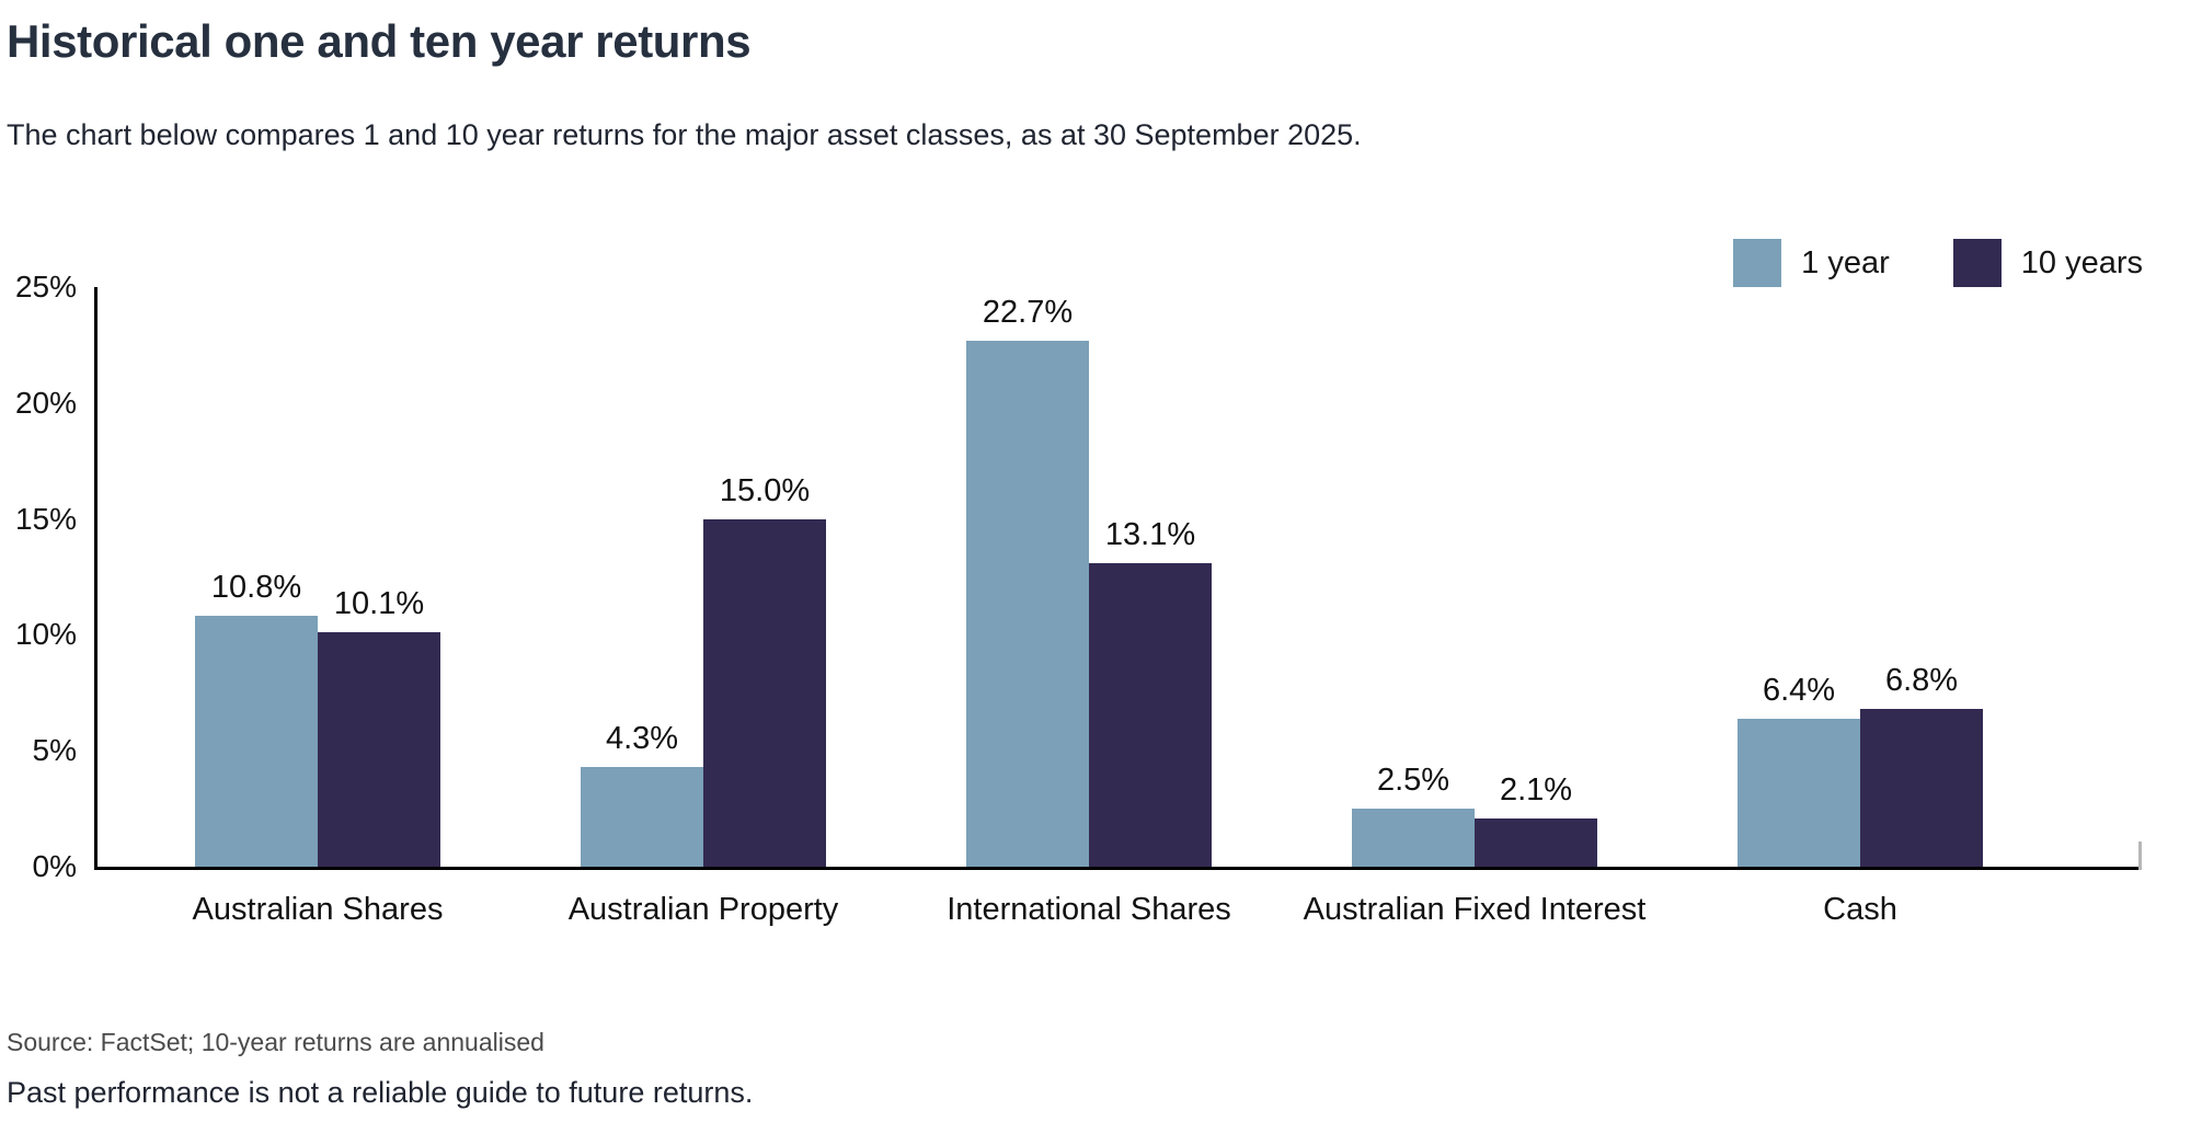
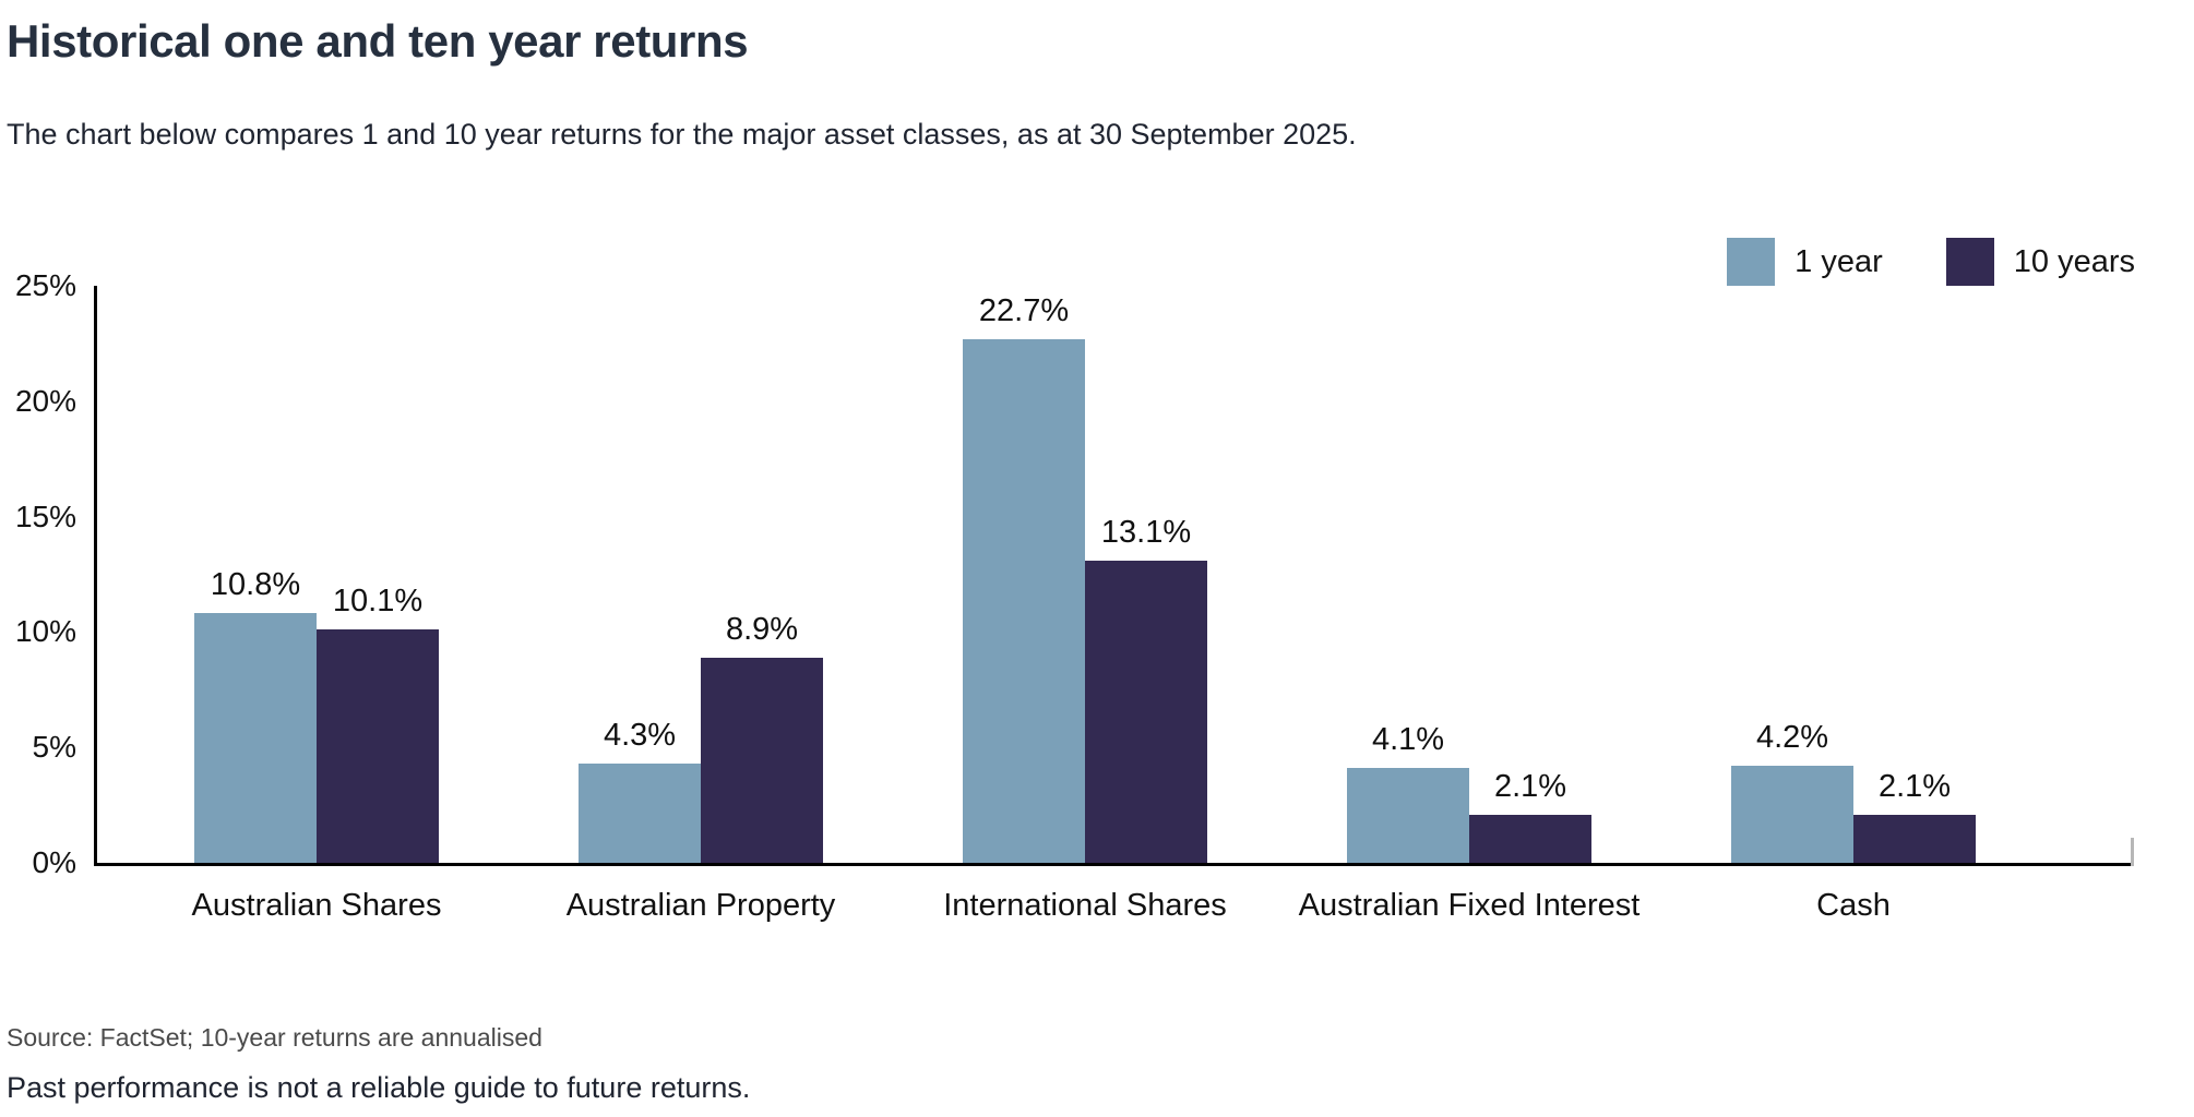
10 years/Australian Property: 15.0% -> 8.9%
1 year/Australian Fixed Interest: 2.5% -> 4.1%
1 year/Cash: 6.4% -> 4.2%
10 years/Cash: 6.8% -> 2.1%
